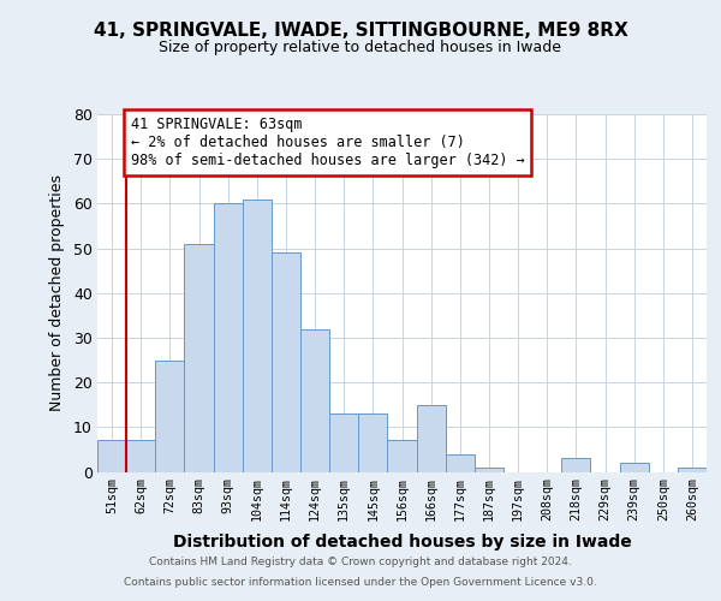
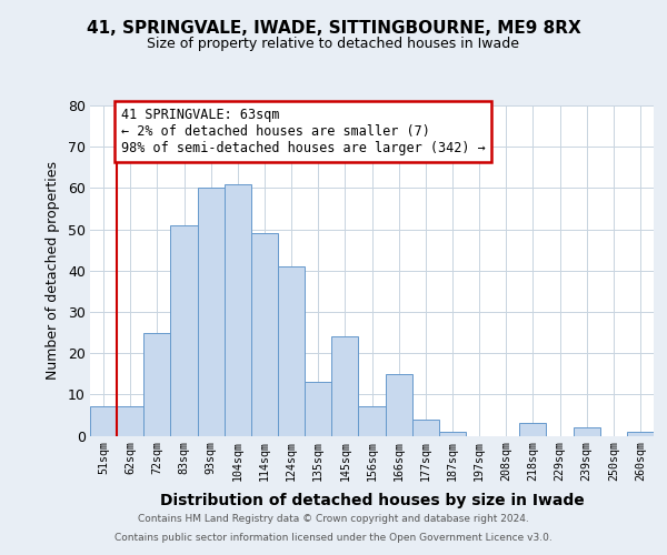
124sqm: 32 -> 41
145sqm: 13 -> 24
